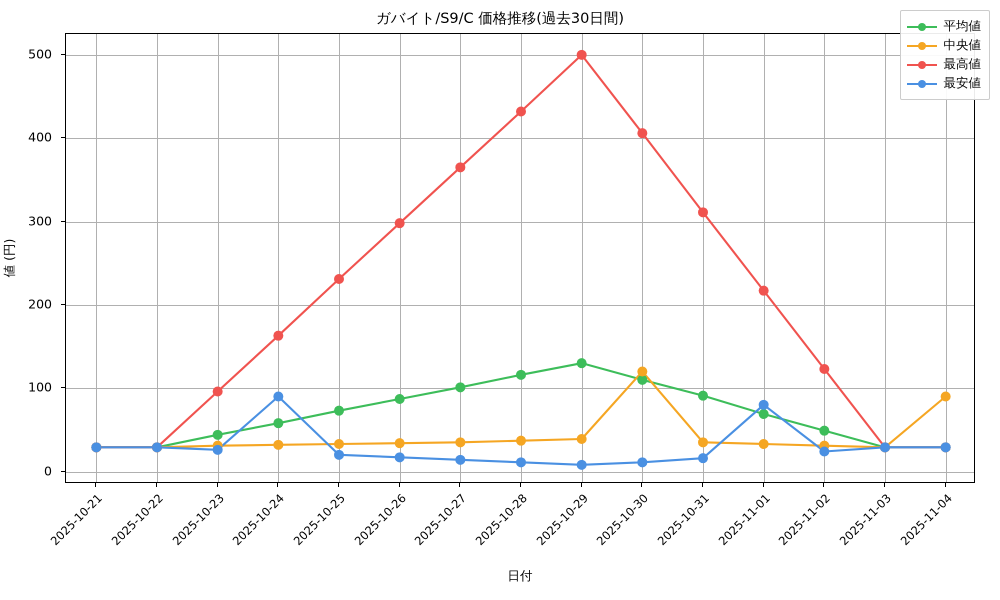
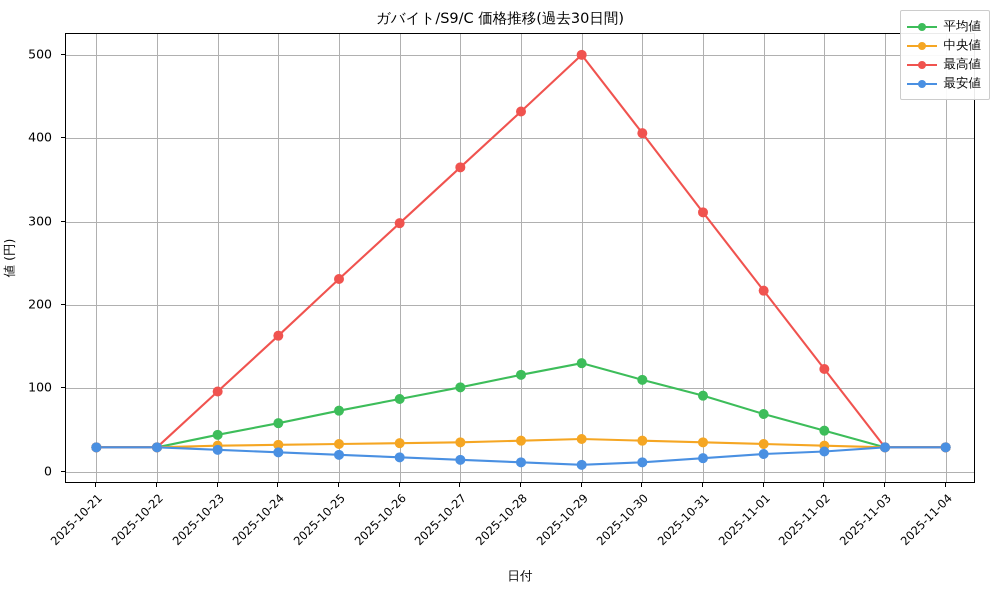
最安値/2025-10-24: 90 -> 20
中央値/2025-10-30: 120 -> 40
最安値/2025-11-01: 80 -> 20
中央値/2025-11-04: 90 -> 30
